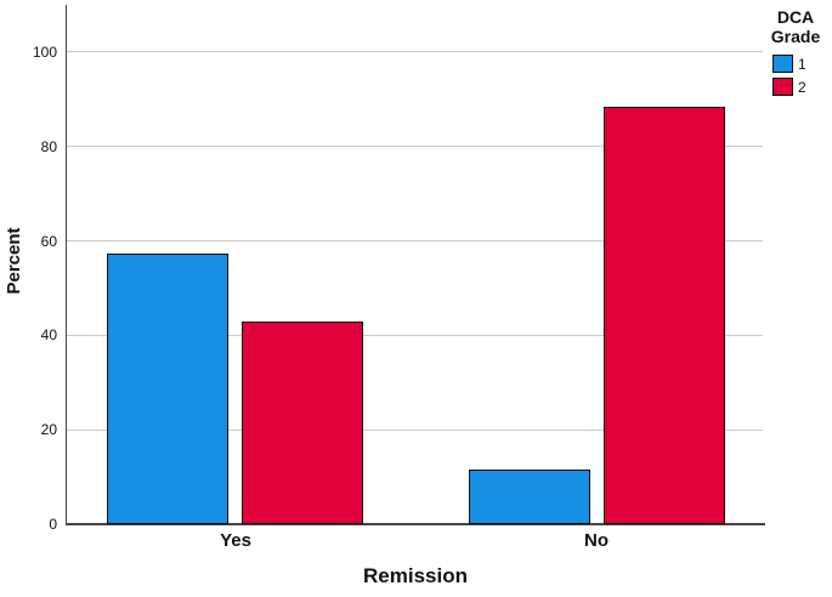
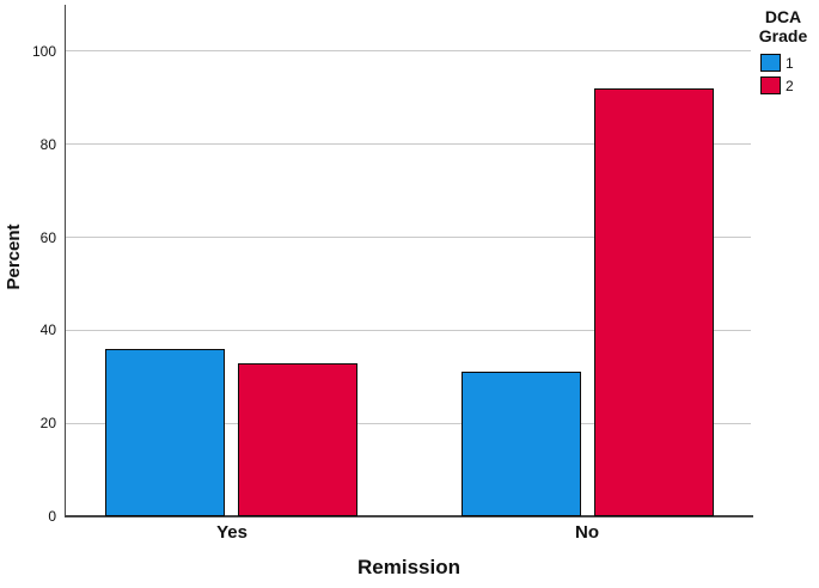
1/Yes: 57 -> 36
2/Yes: 43 -> 33
1/No: 12 -> 31
2/No: 88 -> 92
